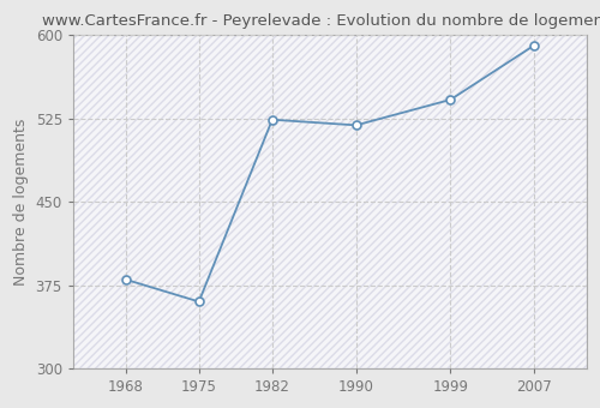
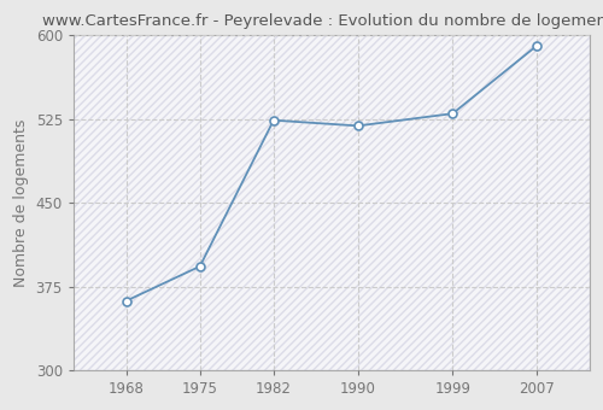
1968: 380 -> 362
1975: 360 -> 393
1999: 542 -> 530
